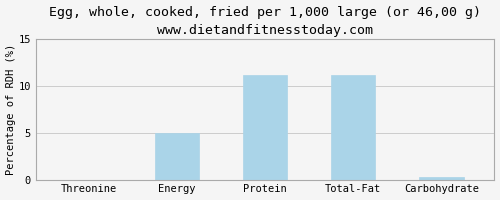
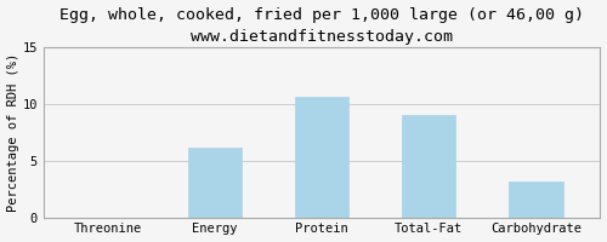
Energy: 5.0 -> 6.2
Protein: 11.2 -> 10.6
Total-Fat: 11.2 -> 9.0
Carbohydrate: 0.3 -> 3.2
